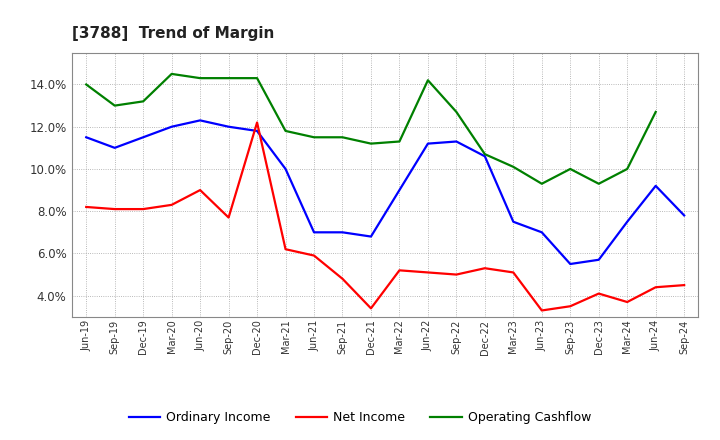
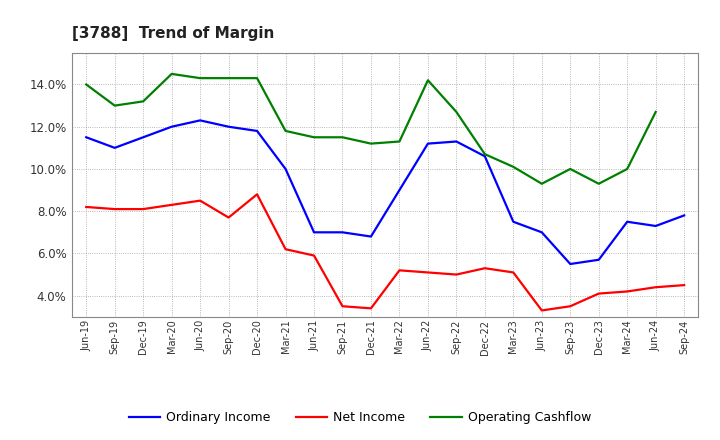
Net Income/Jun-20: 9.0% -> 8.5%
Net Income/Dec-20: 12.2% -> 8.8%
Net Income/Sep-21: 4.8% -> 3.5%
Net Income/Mar-24: 3.7% -> 4.2%
Ordinary Income/Jun-24: 9.2% -> 7.3%
